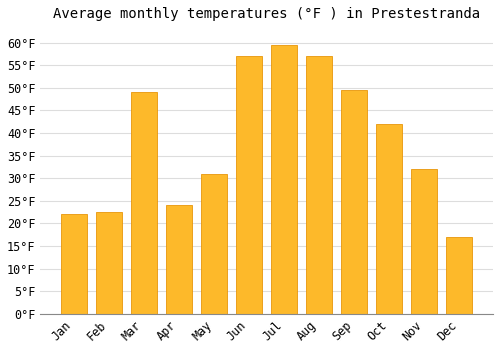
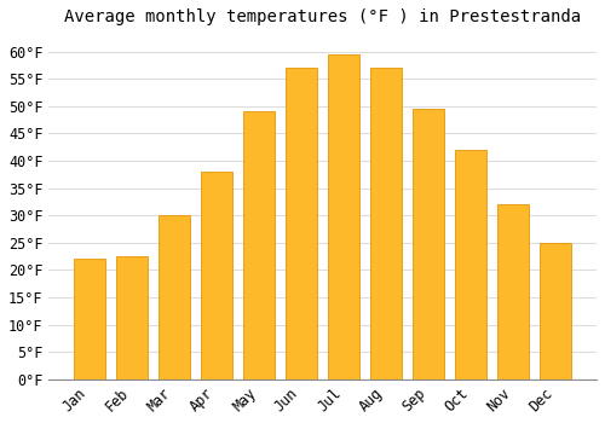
Mar: 49.0°F -> 30.0°F
Apr: 24.0°F -> 38.0°F
May: 31.0°F -> 49.0°F
Dec: 17.0°F -> 25.0°F
